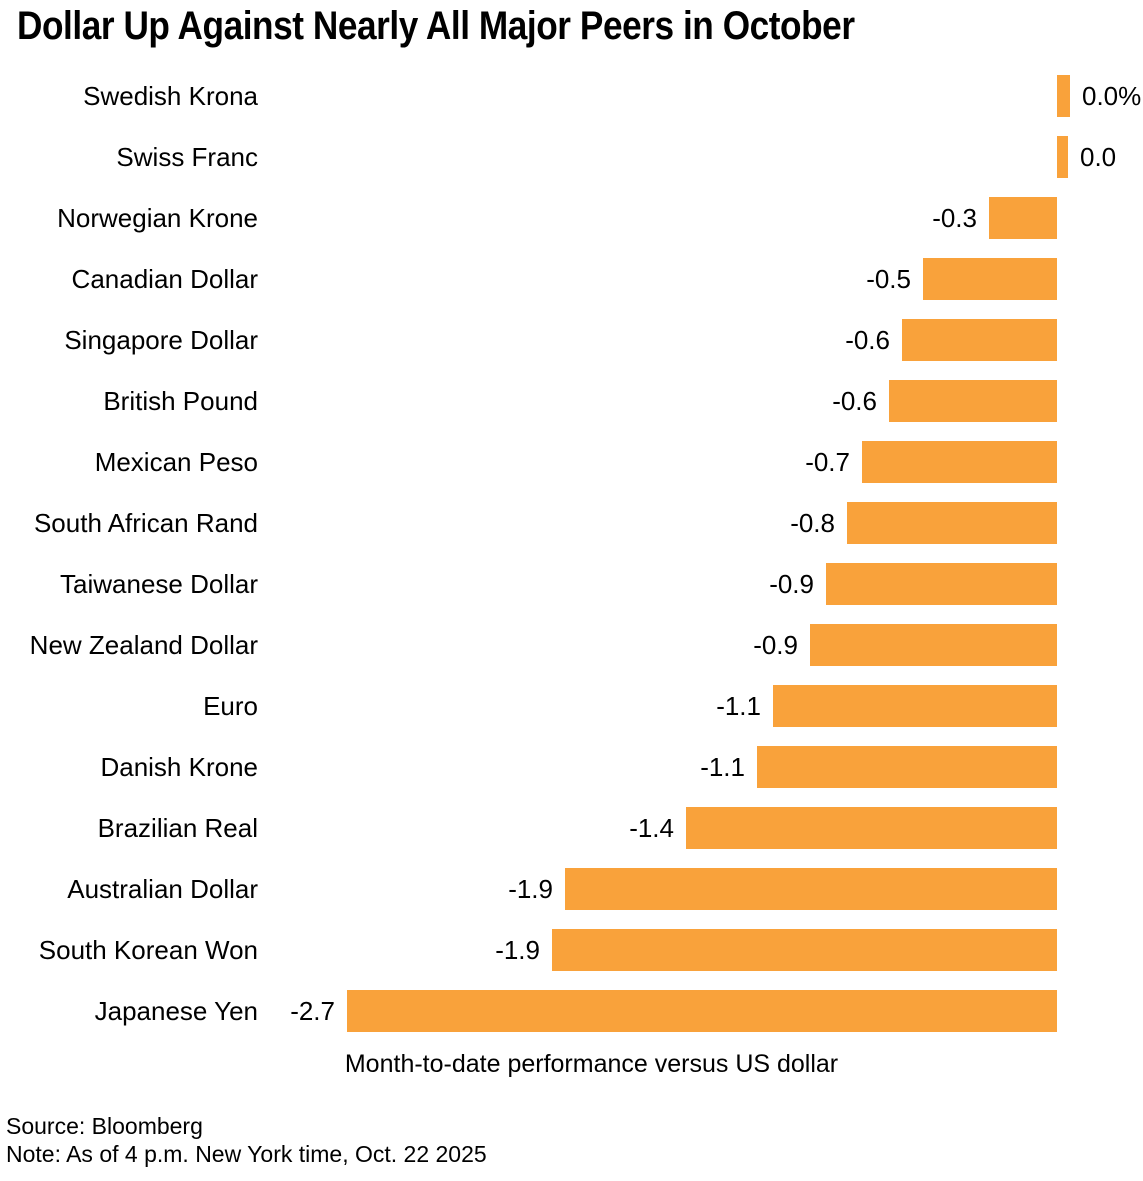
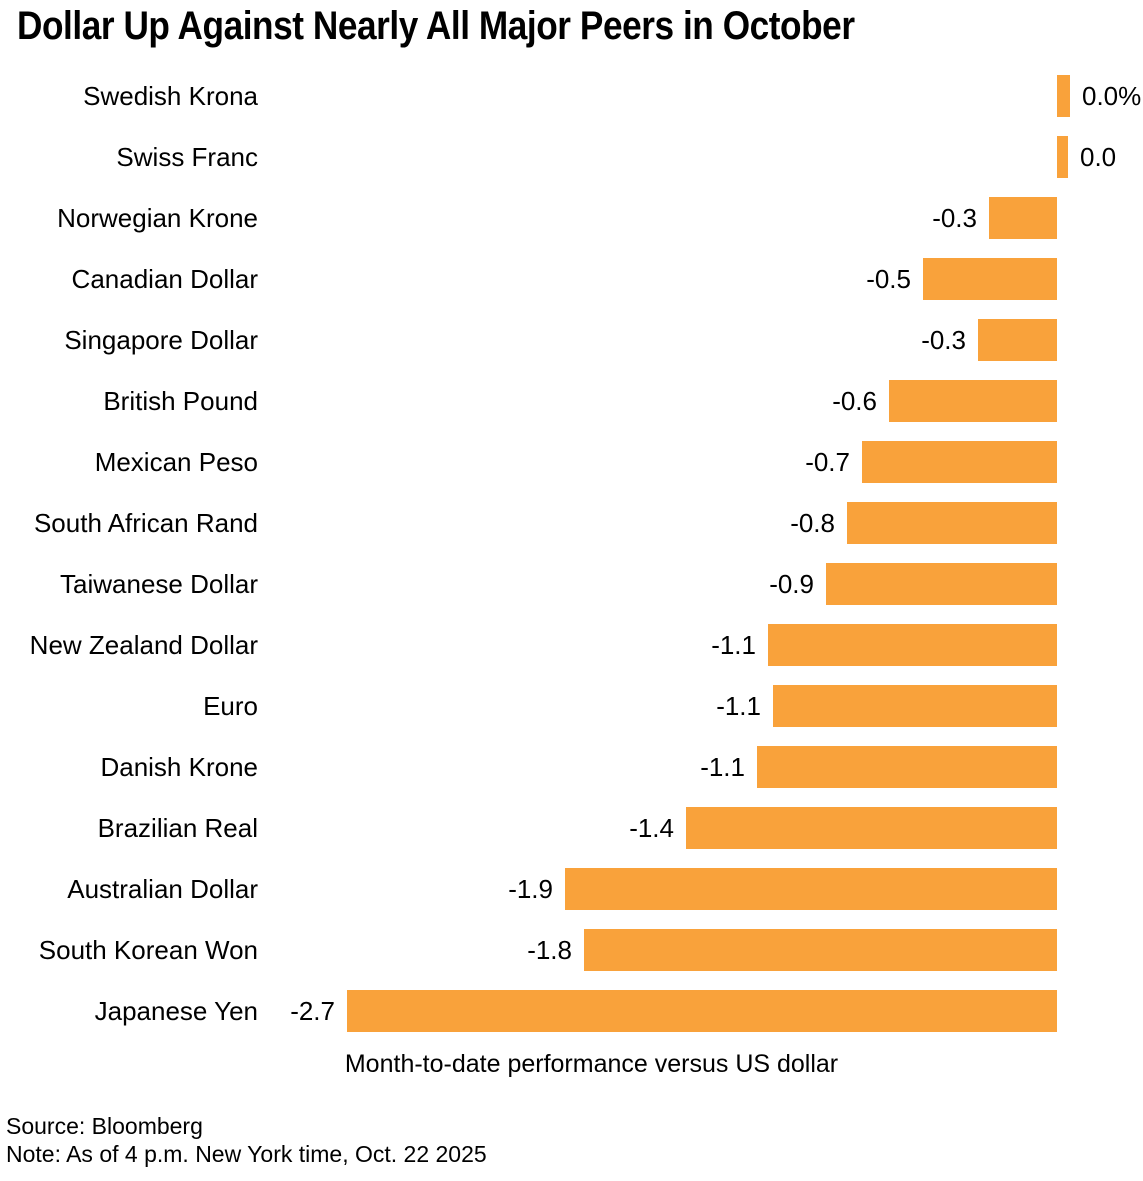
Singapore Dollar: -0.6 -> -0.3
New Zealand Dollar: -0.9 -> -1.1
South Korean Won: -1.9 -> -1.8
